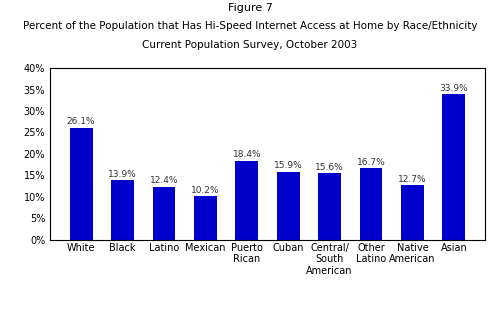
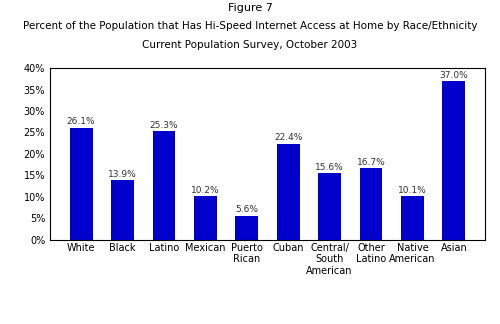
Latino: 12.4% -> 25.3%
Puerto Rican: 18.4% -> 5.6%
Cuban: 15.9% -> 22.4%
Native American: 12.7% -> 10.1%
Asian: 33.9% -> 37.0%
